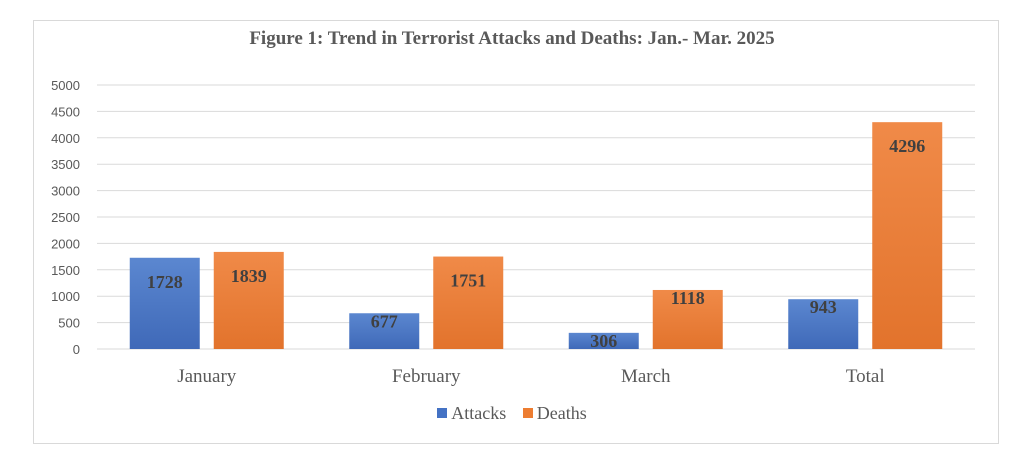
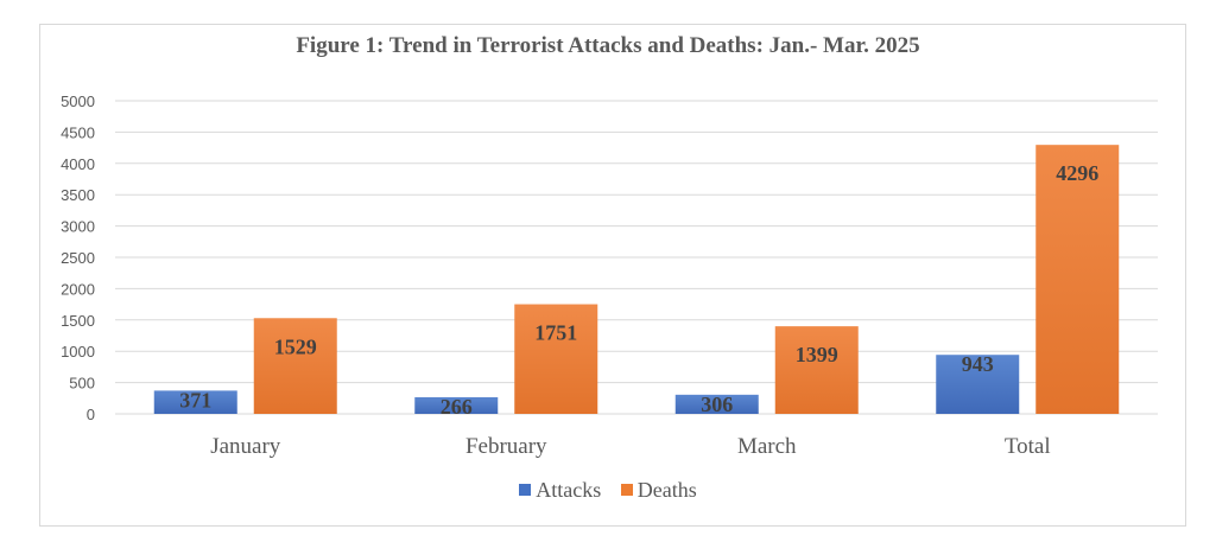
Attacks/January: 1728 -> 371
Deaths/January: 1839 -> 1529
Attacks/February: 677 -> 266
Deaths/March: 1118 -> 1399
